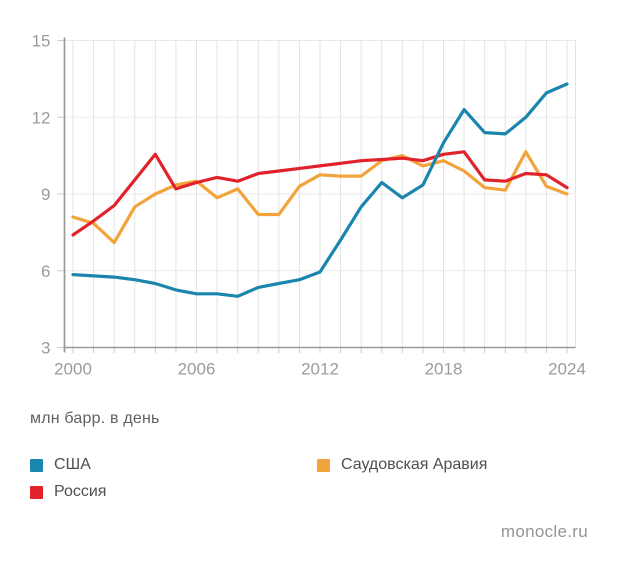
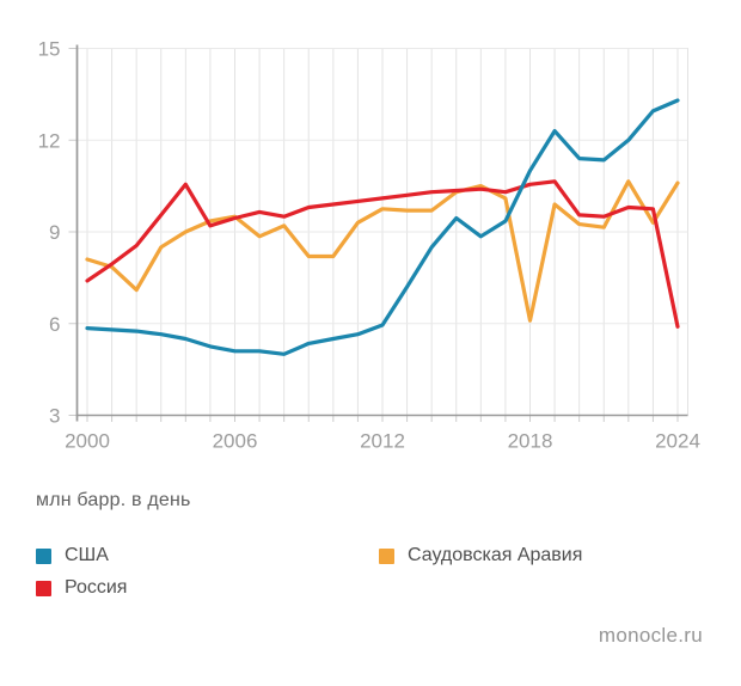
Саудовская Аравия/2018: 10.3 -> 6.1
Россия/2024: 9.2 -> 5.9
Саудовская Аравия/2024: 9.0 -> 10.6
